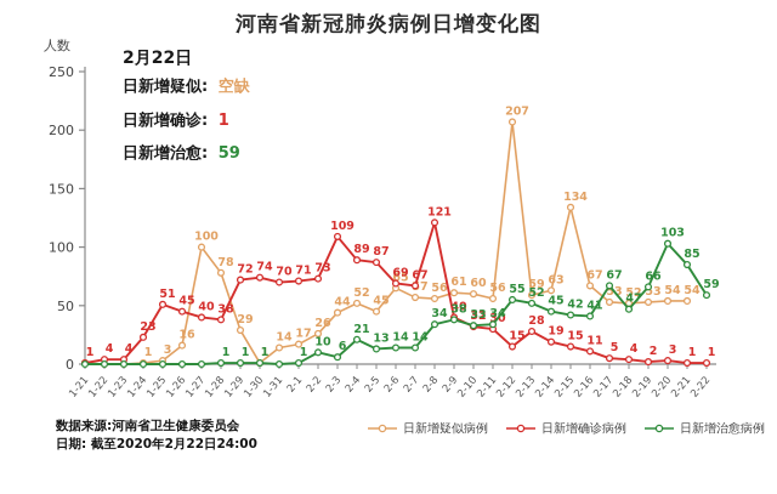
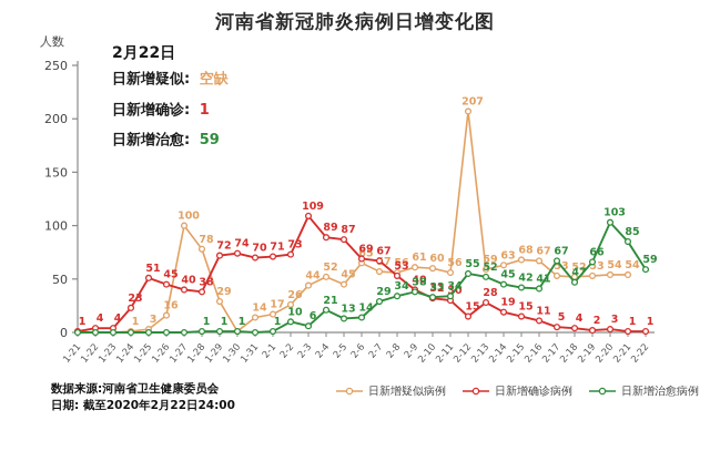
日新增治愈病例/2-7: 14 -> 29
日新增确诊病例/2-8: 121 -> 53
日新增疑似病例/2-15: 134 -> 68
